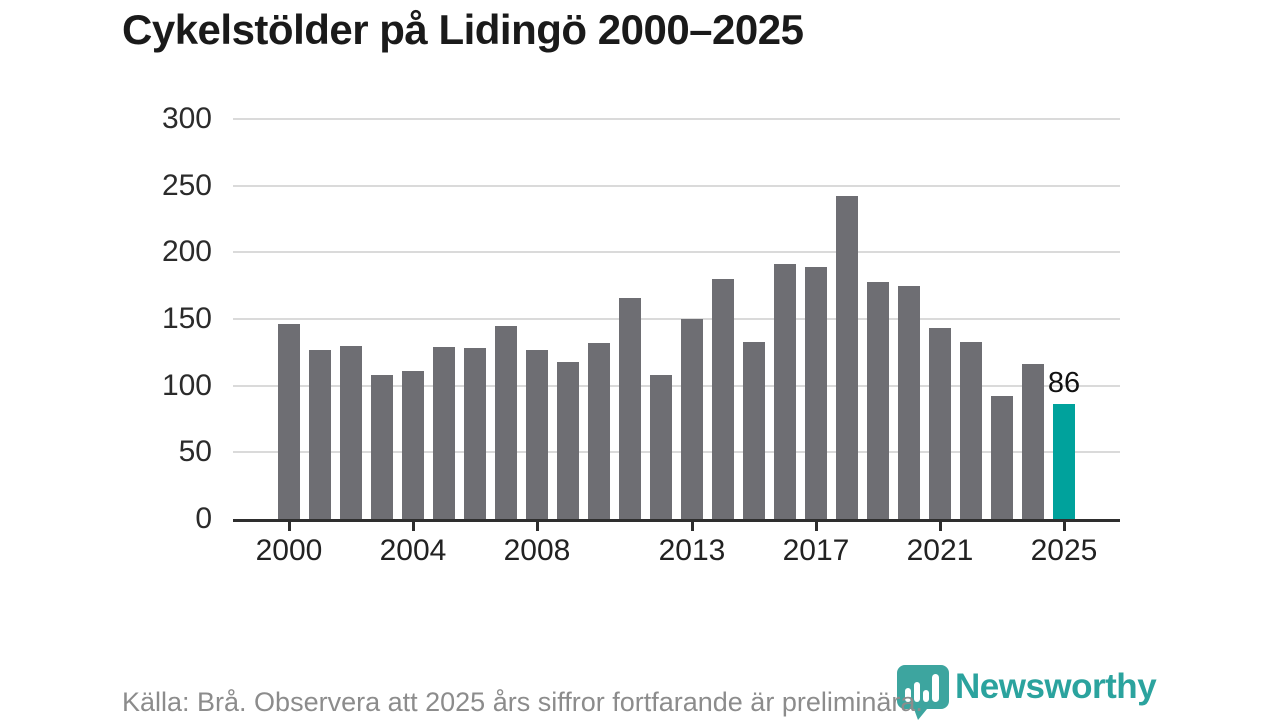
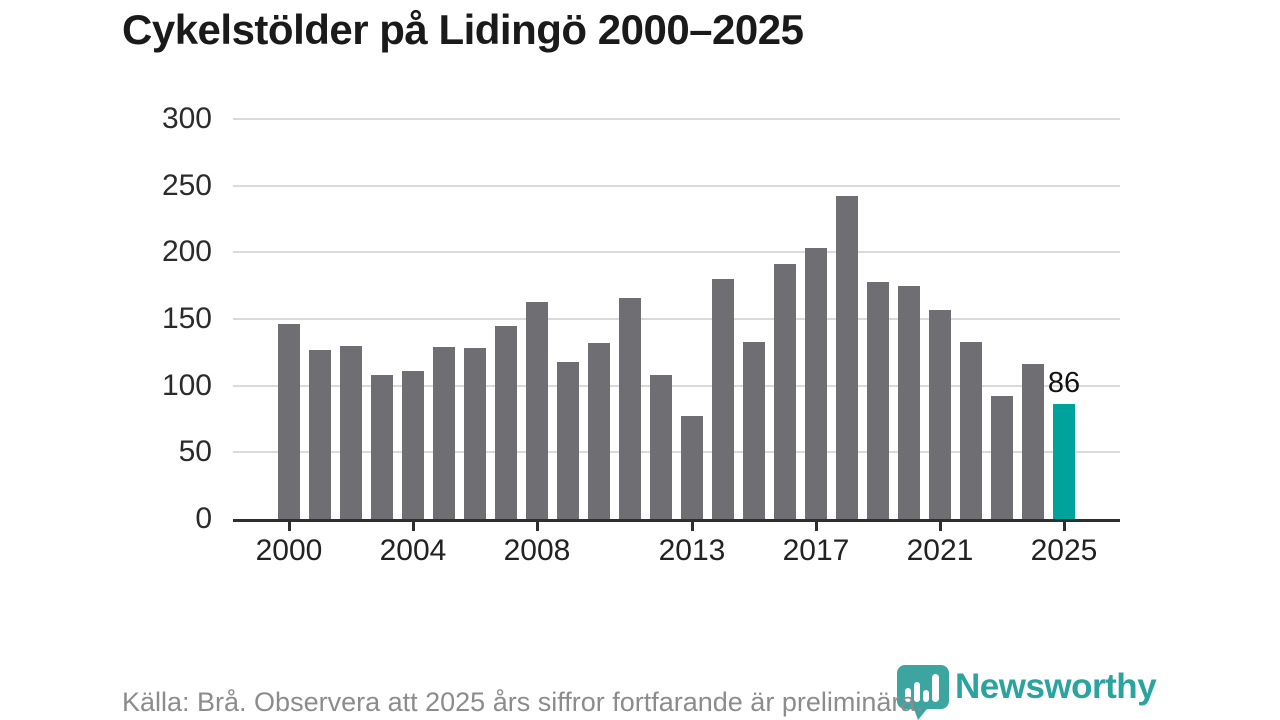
2008: 127 -> 163
2013: 150 -> 77
2017: 189 -> 203
2021: 143 -> 157
